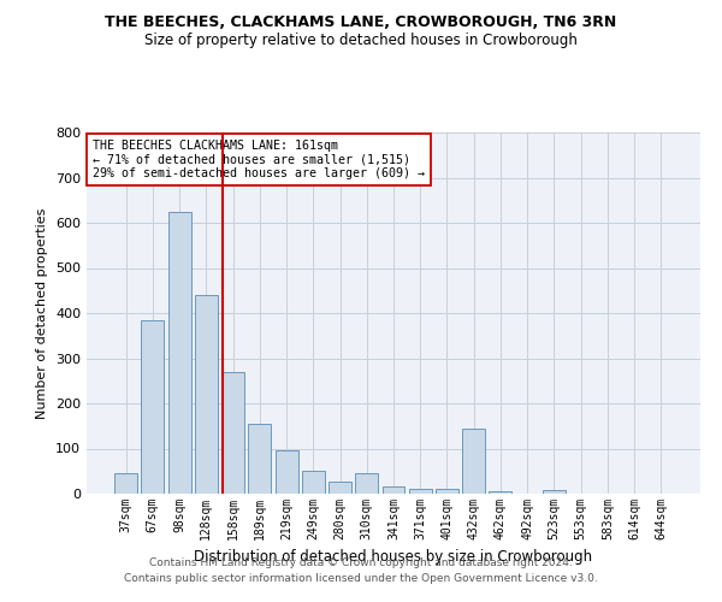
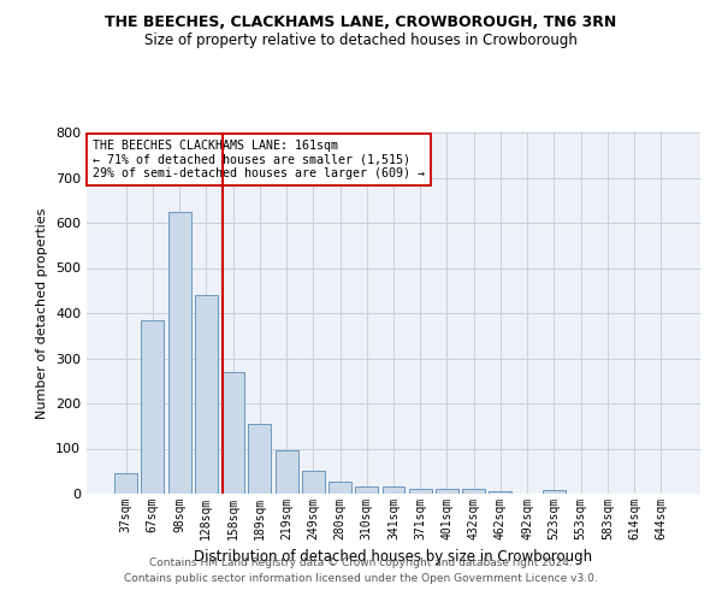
310sqm: 45 -> 15
432sqm: 145 -> 10
